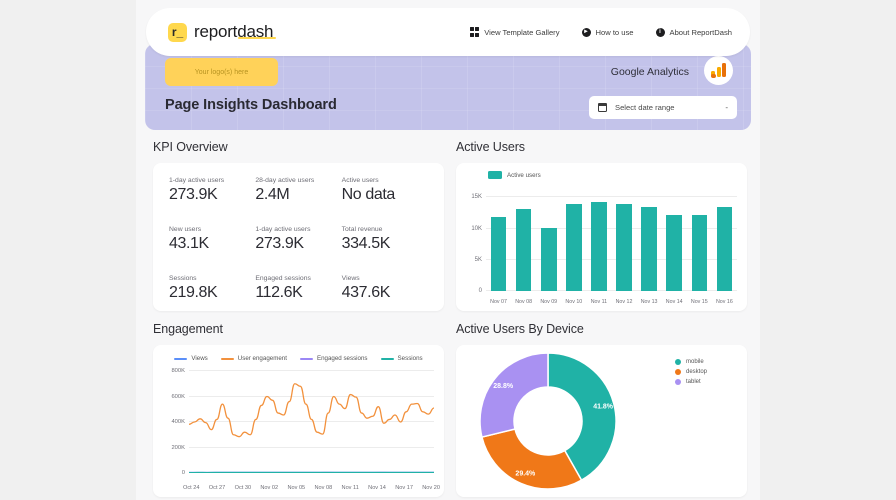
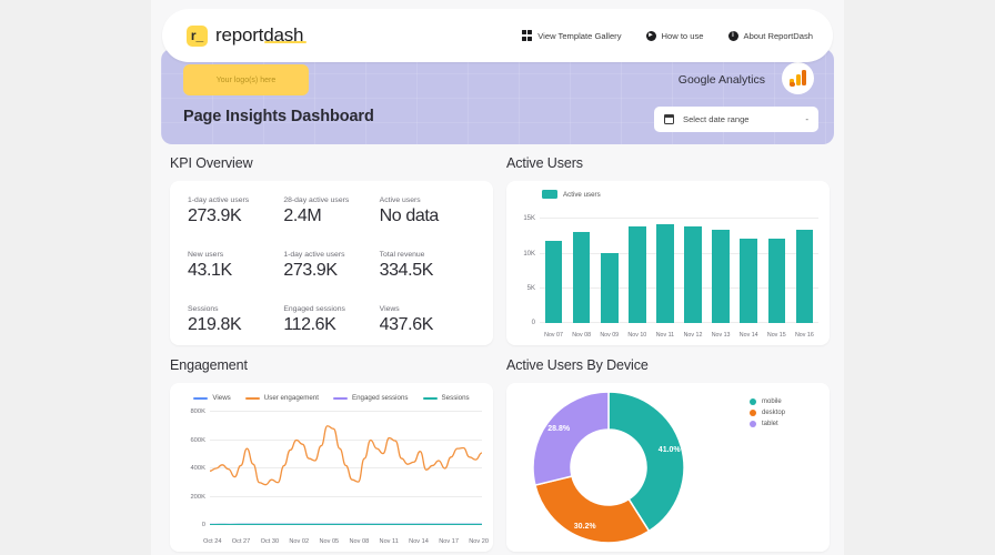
Active Users By Device/mobile: 41.8% -> 41.0%
Active Users By Device/desktop: 29.4% -> 30.2%
